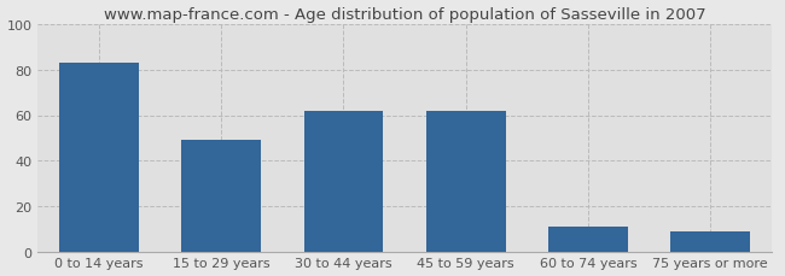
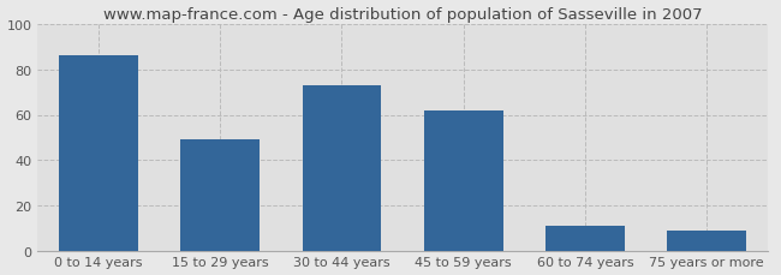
0 to 14 years: 83 -> 86
30 to 44 years: 62 -> 73
